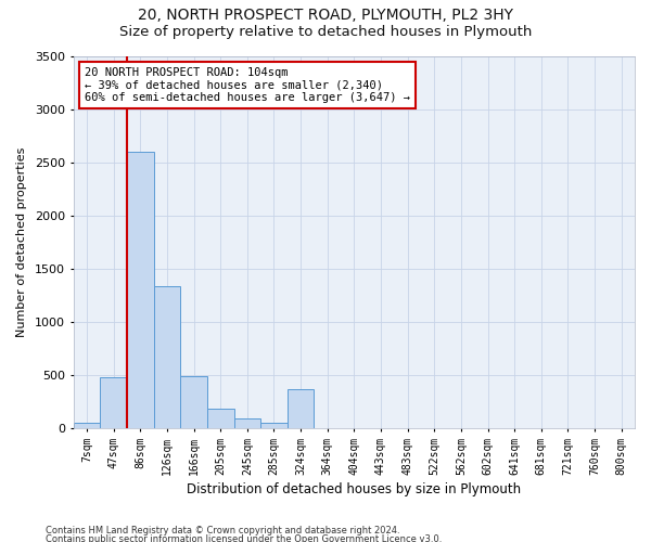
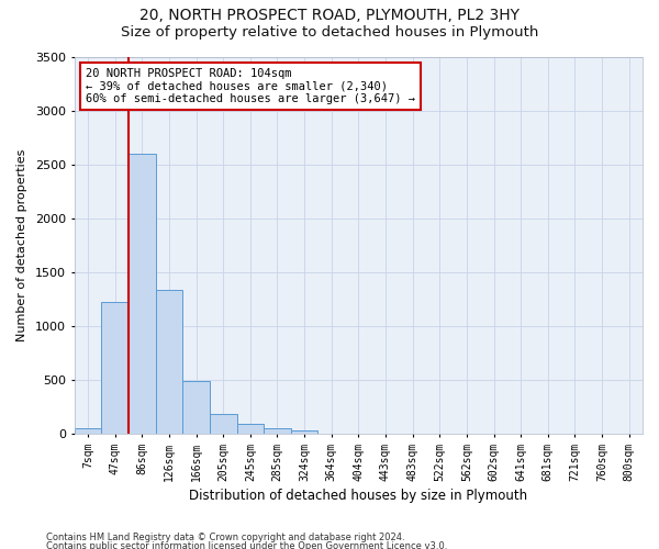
47sqm: 480 -> 1220
324sqm: 360 -> 30
